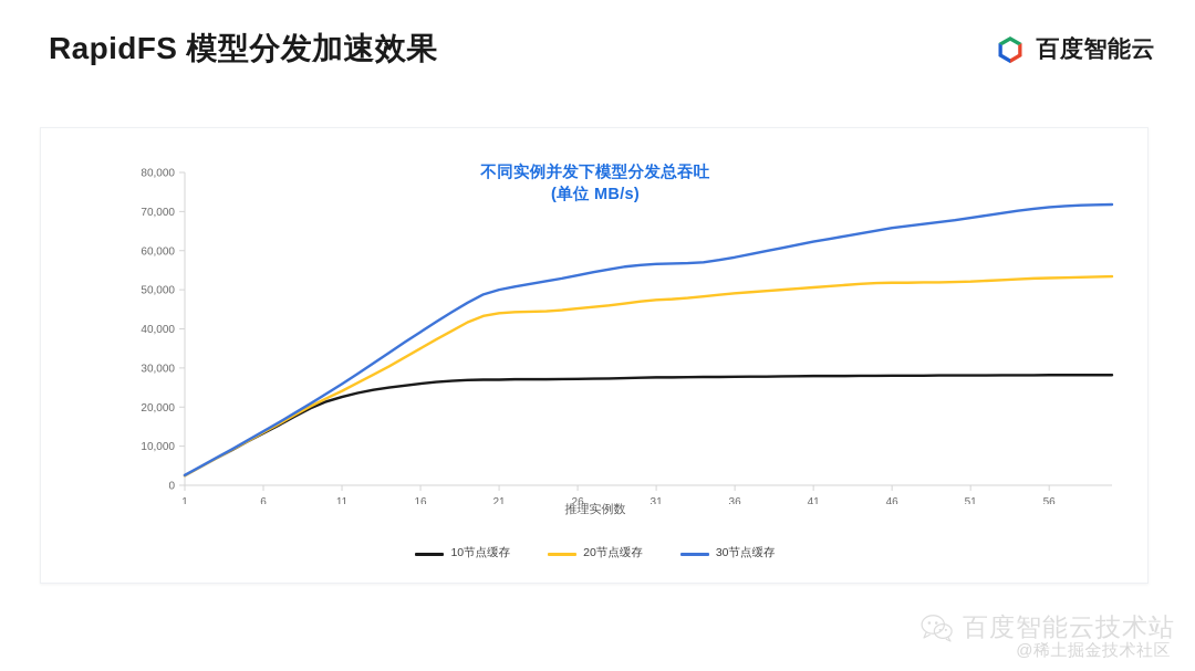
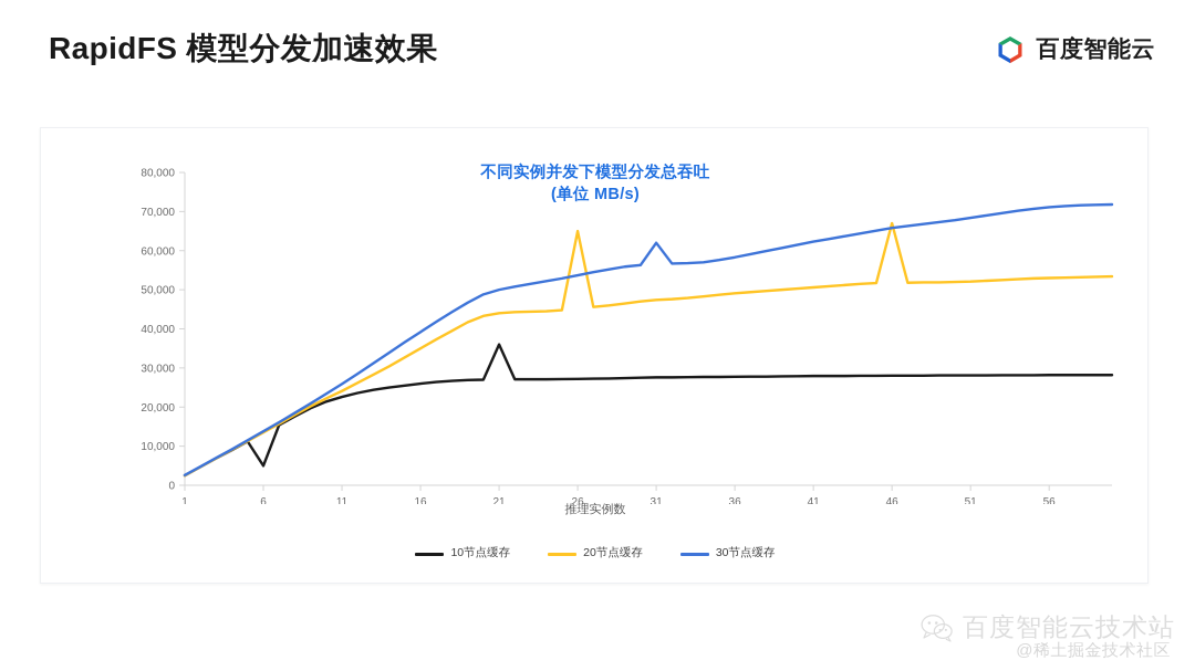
10节点缓存/6: 13000 -> 5000
10节点缓存/21: 27000 -> 36000
20节点缓存/26: 45000 -> 65000
30节点缓存/31: 57000 -> 62000
20节点缓存/46: 52000 -> 67000
